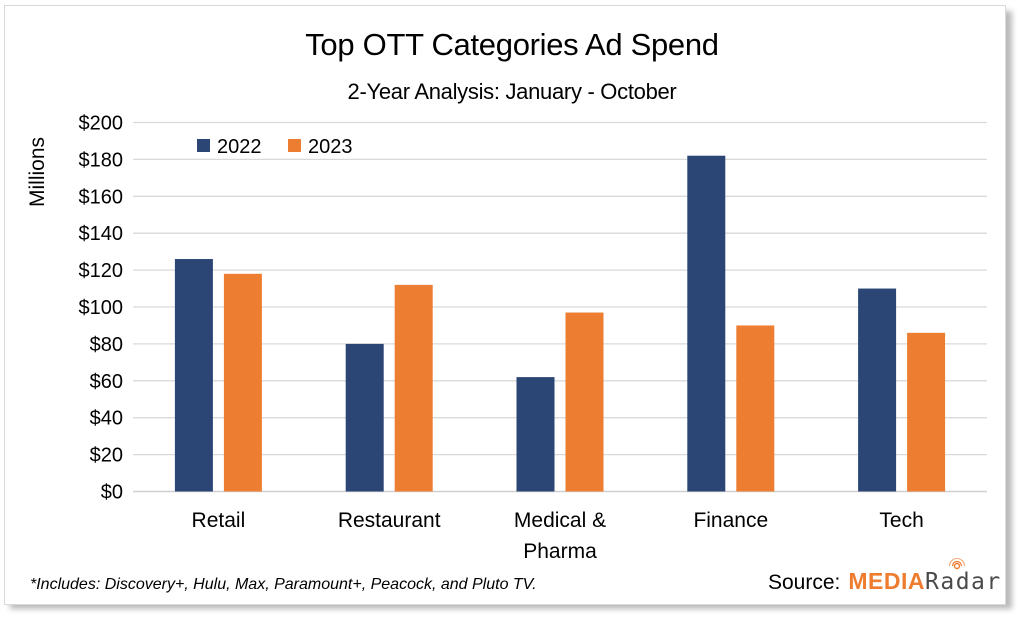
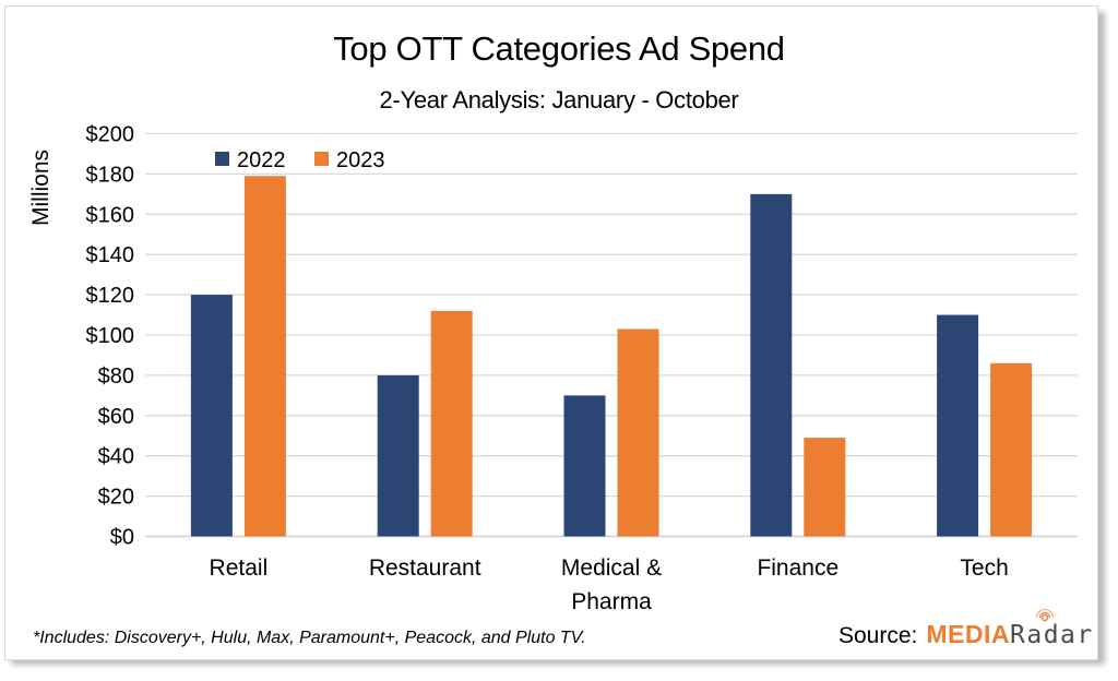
2022/Retail: $126 -> $120
2023/Retail: $118 -> $179
2022/Medical & Pharma: $62 -> $70
2023/Medical & Pharma: $97 -> $103
2022/Finance: $182 -> $170
2023/Finance: $90 -> $49
